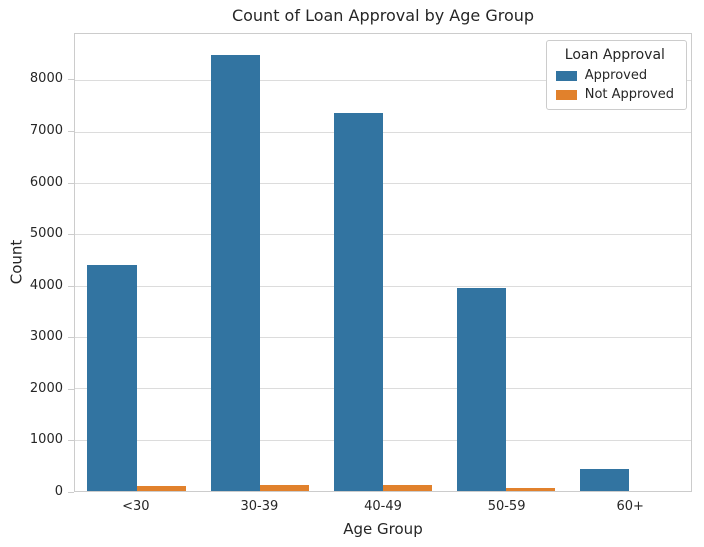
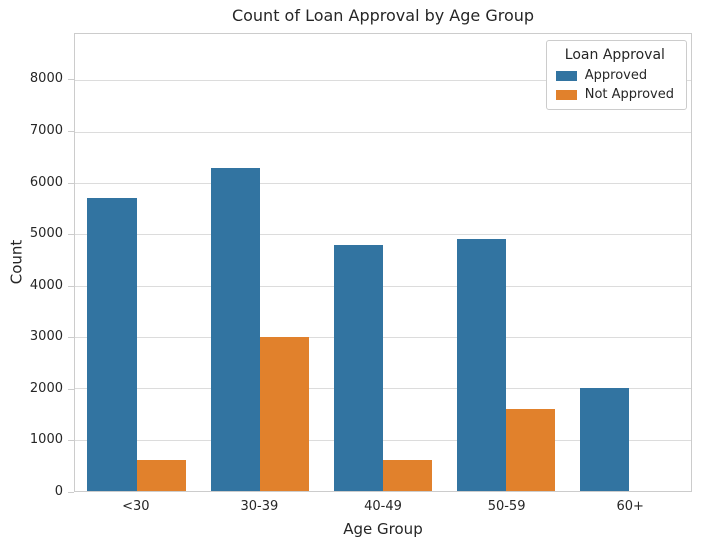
Approved/<30: 4400 -> 5700
Not Approved/<30: 100 -> 600
Approved/30-39: 8500 -> 6300
Not Approved/30-39: 100 -> 3000
Approved/40-49: 7400 -> 4800
Not Approved/40-49: 100 -> 600
Approved/50-59: 4000 -> 4900
Not Approved/50-59: 100 -> 1600
Approved/60+: 400 -> 2000
